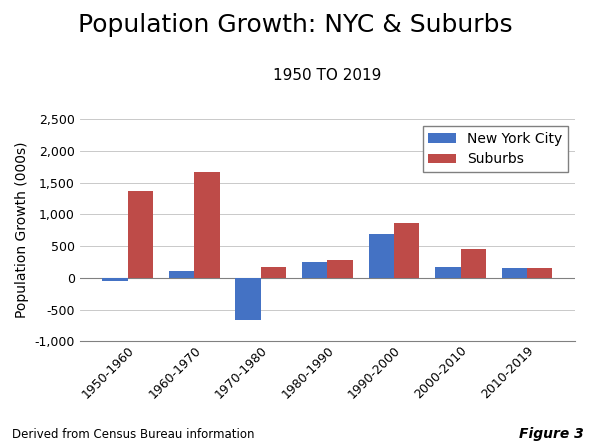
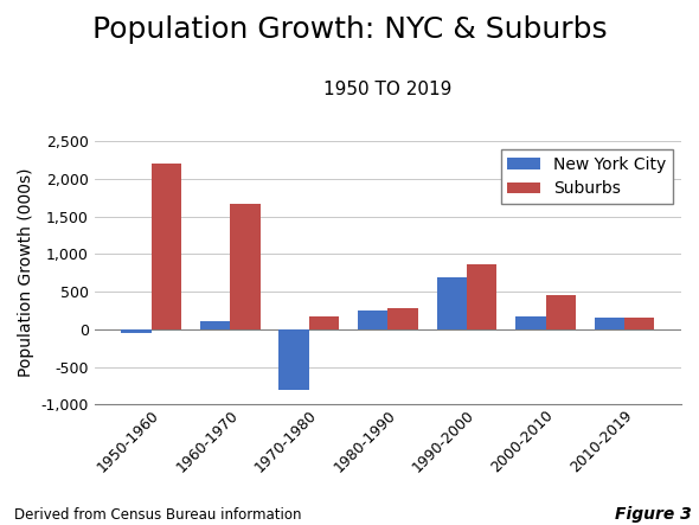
Suburbs/1950-1960: 1,360 -> 2,200
New York City/1970-1980: -660 -> -800
